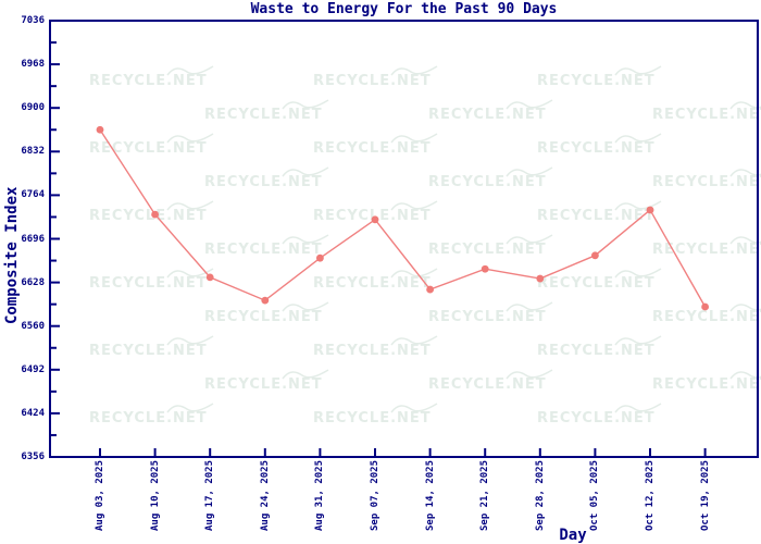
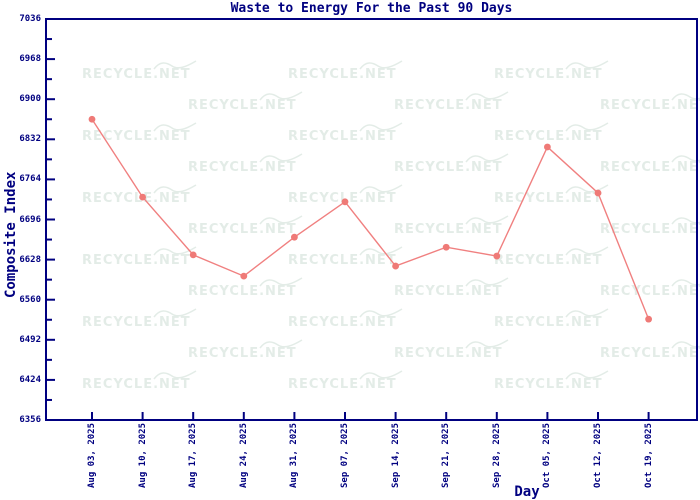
Oct 05, 2025: 6670 -> 6820
Oct 19, 2025: 6590 -> 6530
